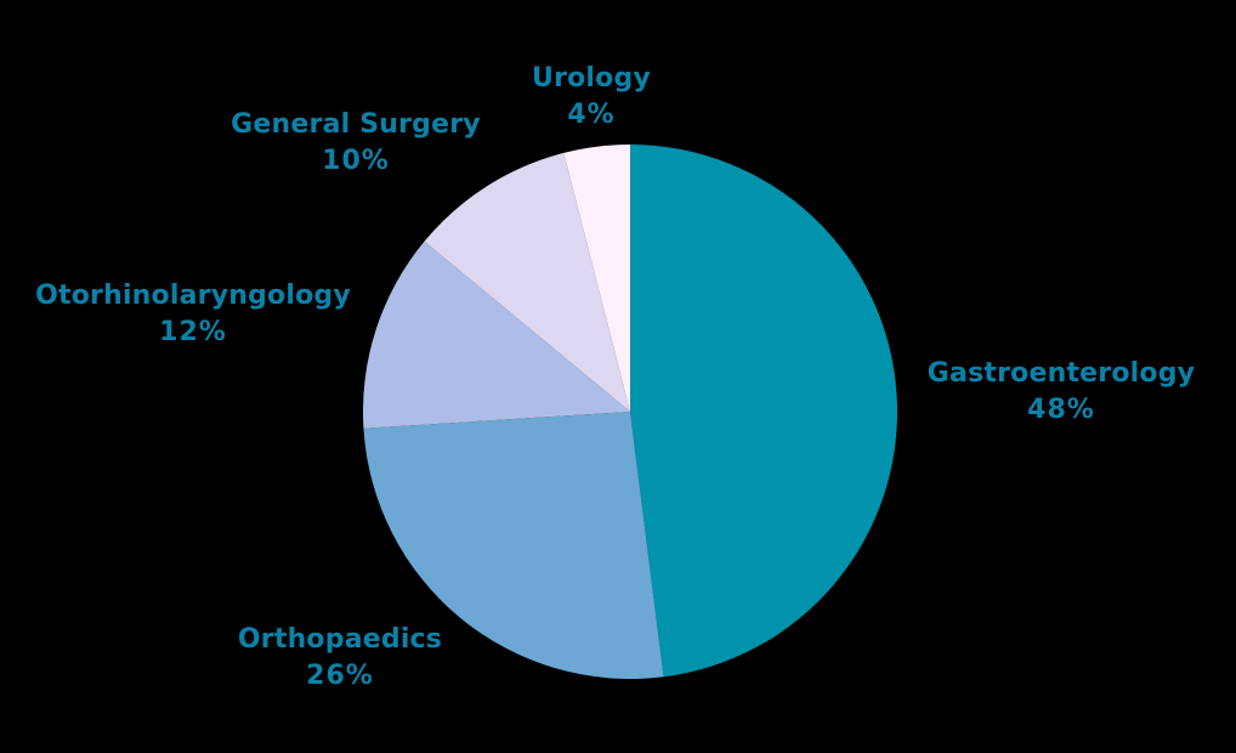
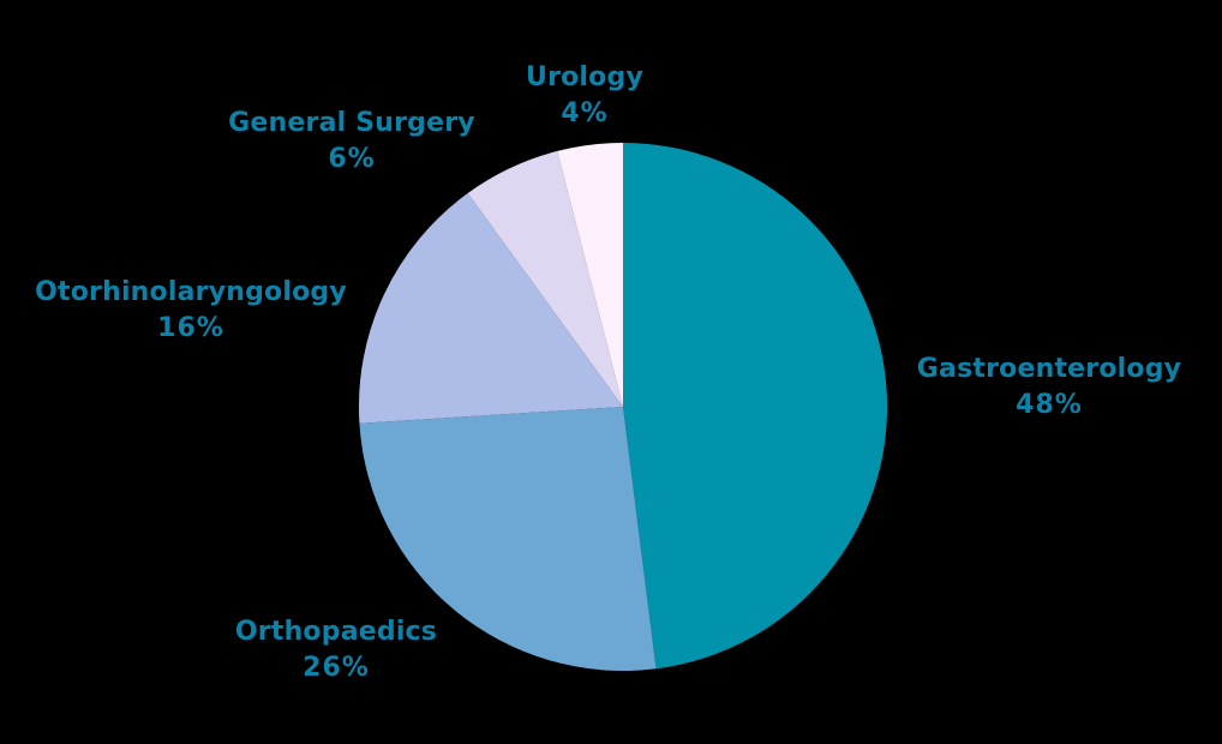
Otorhinolaryngology: 12% -> 16%
General Surgery: 10% -> 6%
